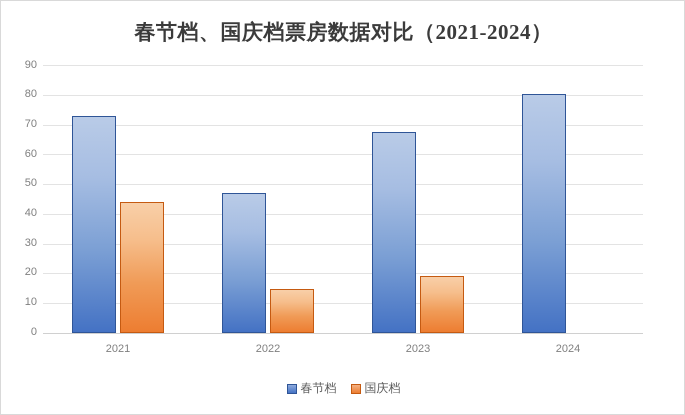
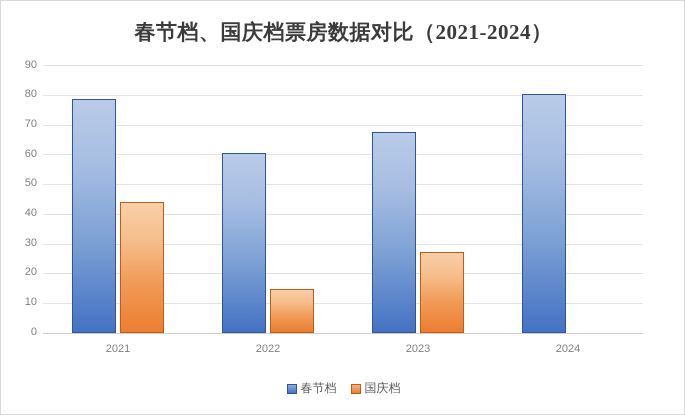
春节档/2021: 73 -> 79
春节档/2022: 47 -> 60
国庆档/2023: 19 -> 27
